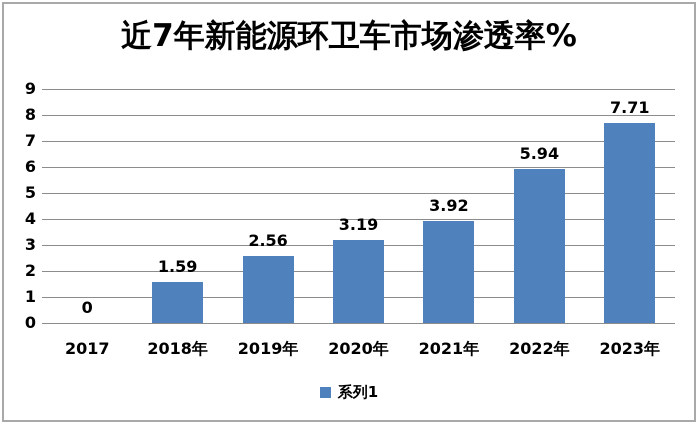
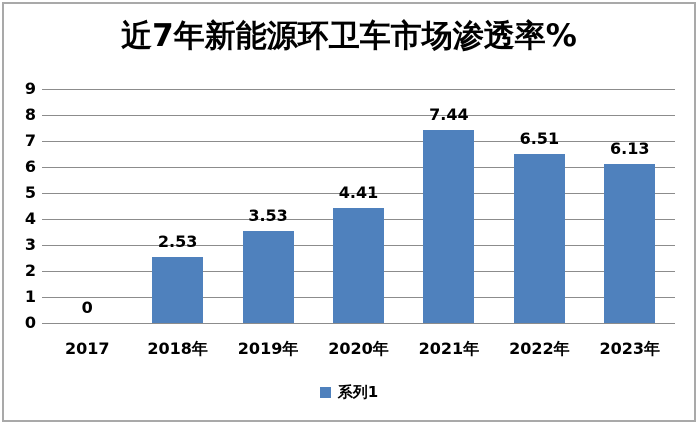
2018年: 1.59 -> 2.53
2019年: 2.56 -> 3.53
2020年: 3.19 -> 4.41
2021年: 3.92 -> 7.44
2022年: 5.94 -> 6.51
2023年: 7.71 -> 6.13
